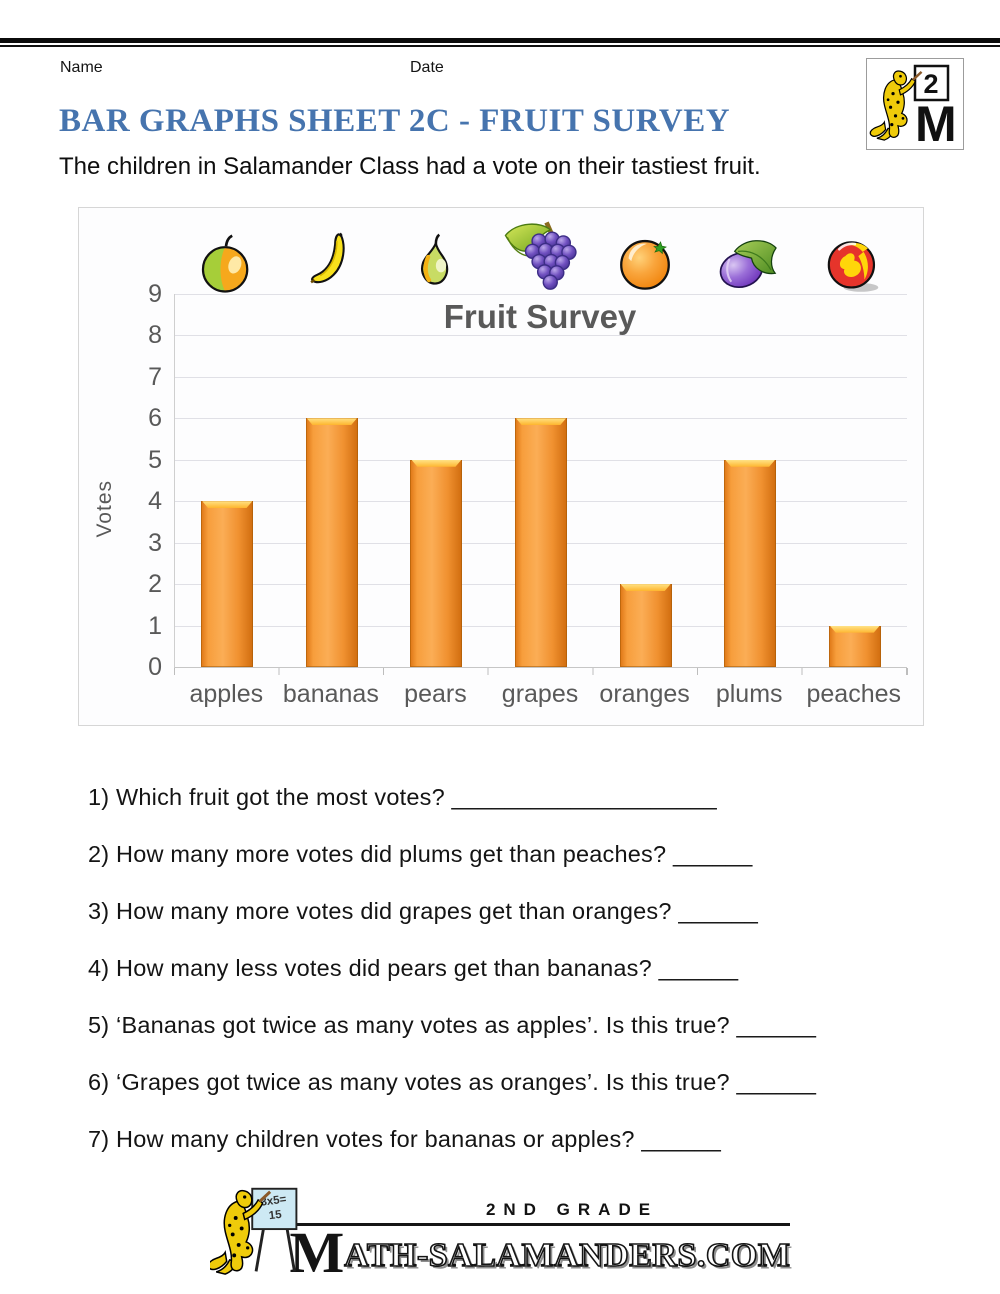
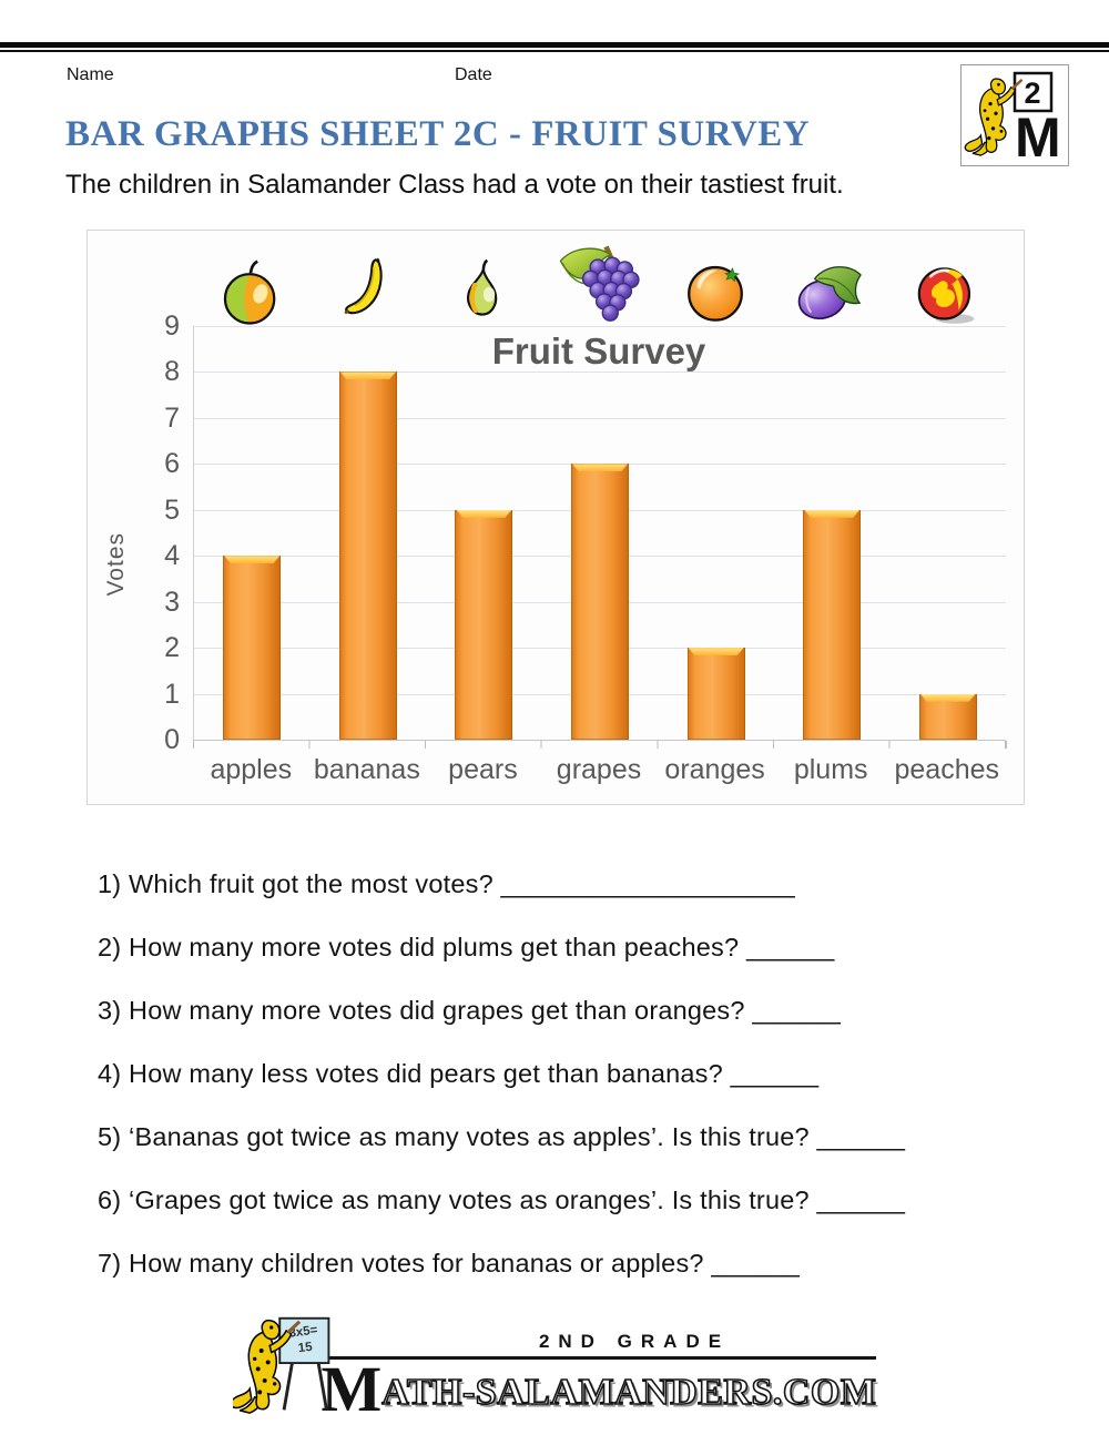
bananas: 6 -> 8
